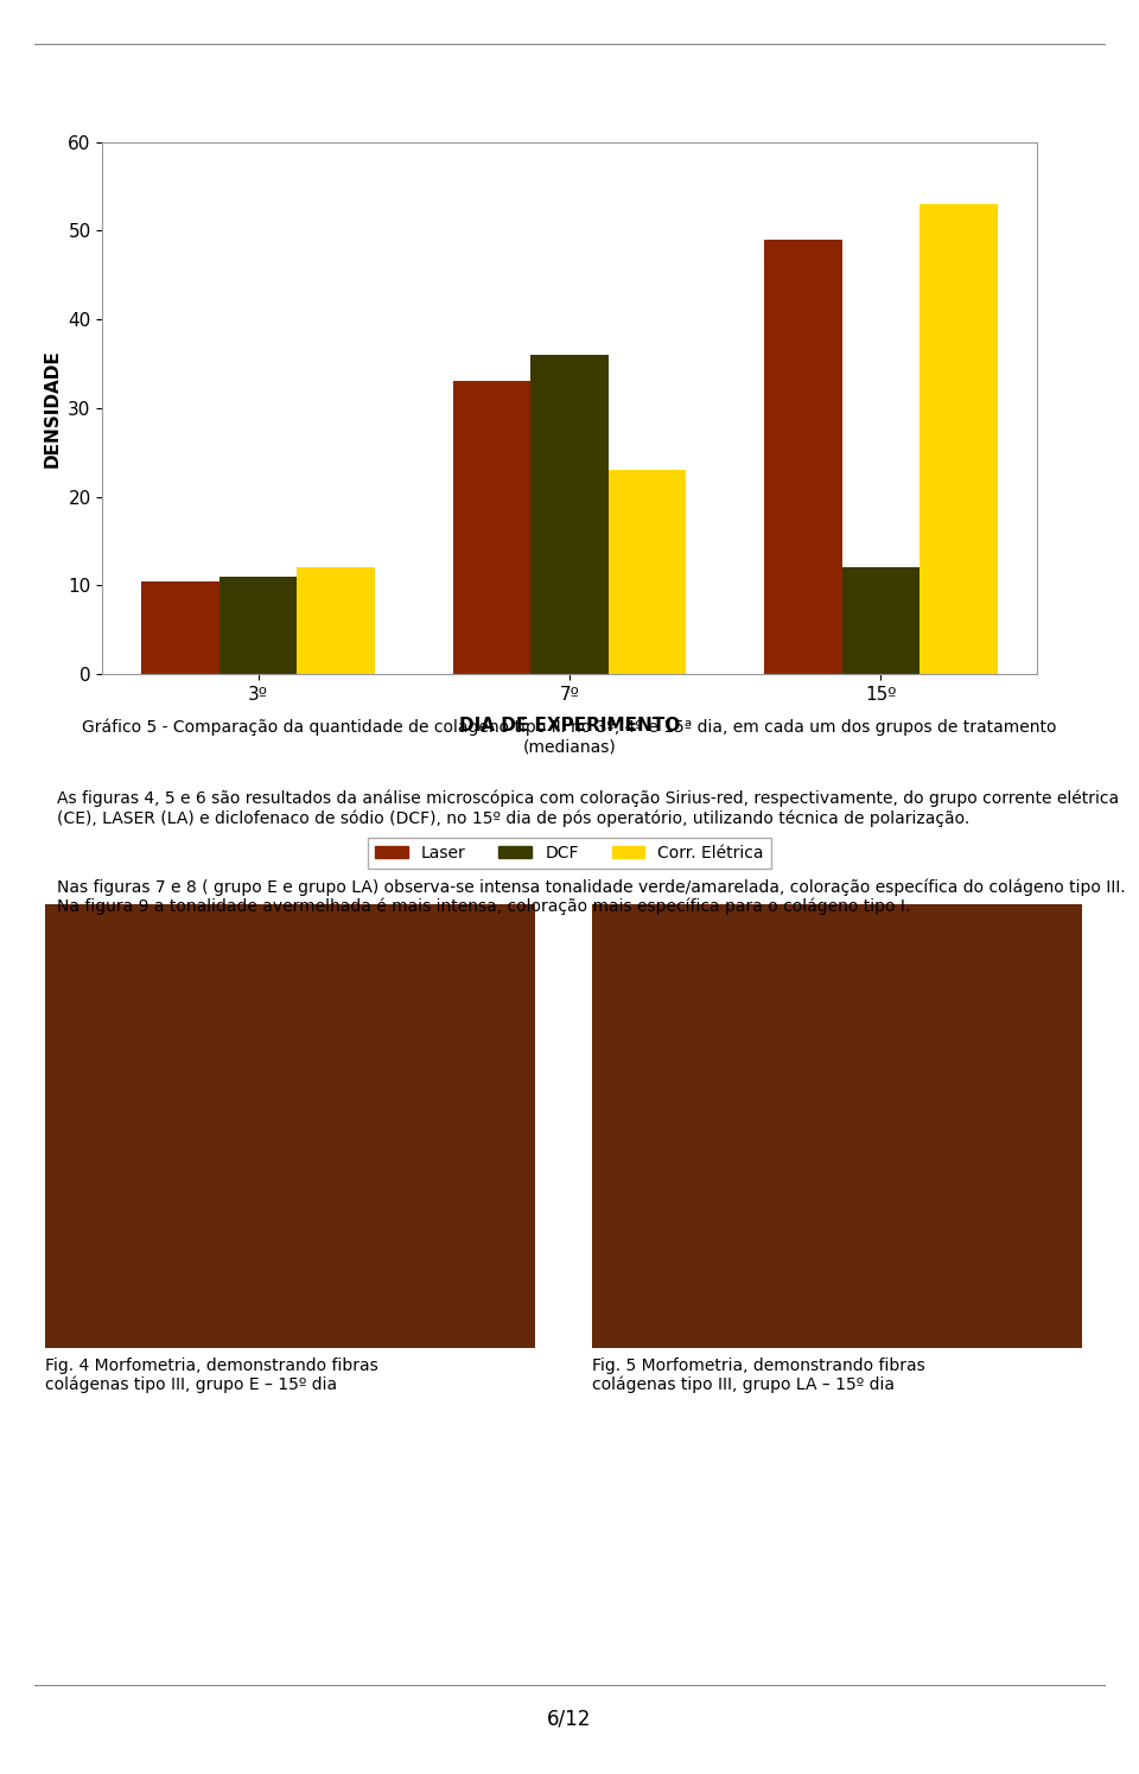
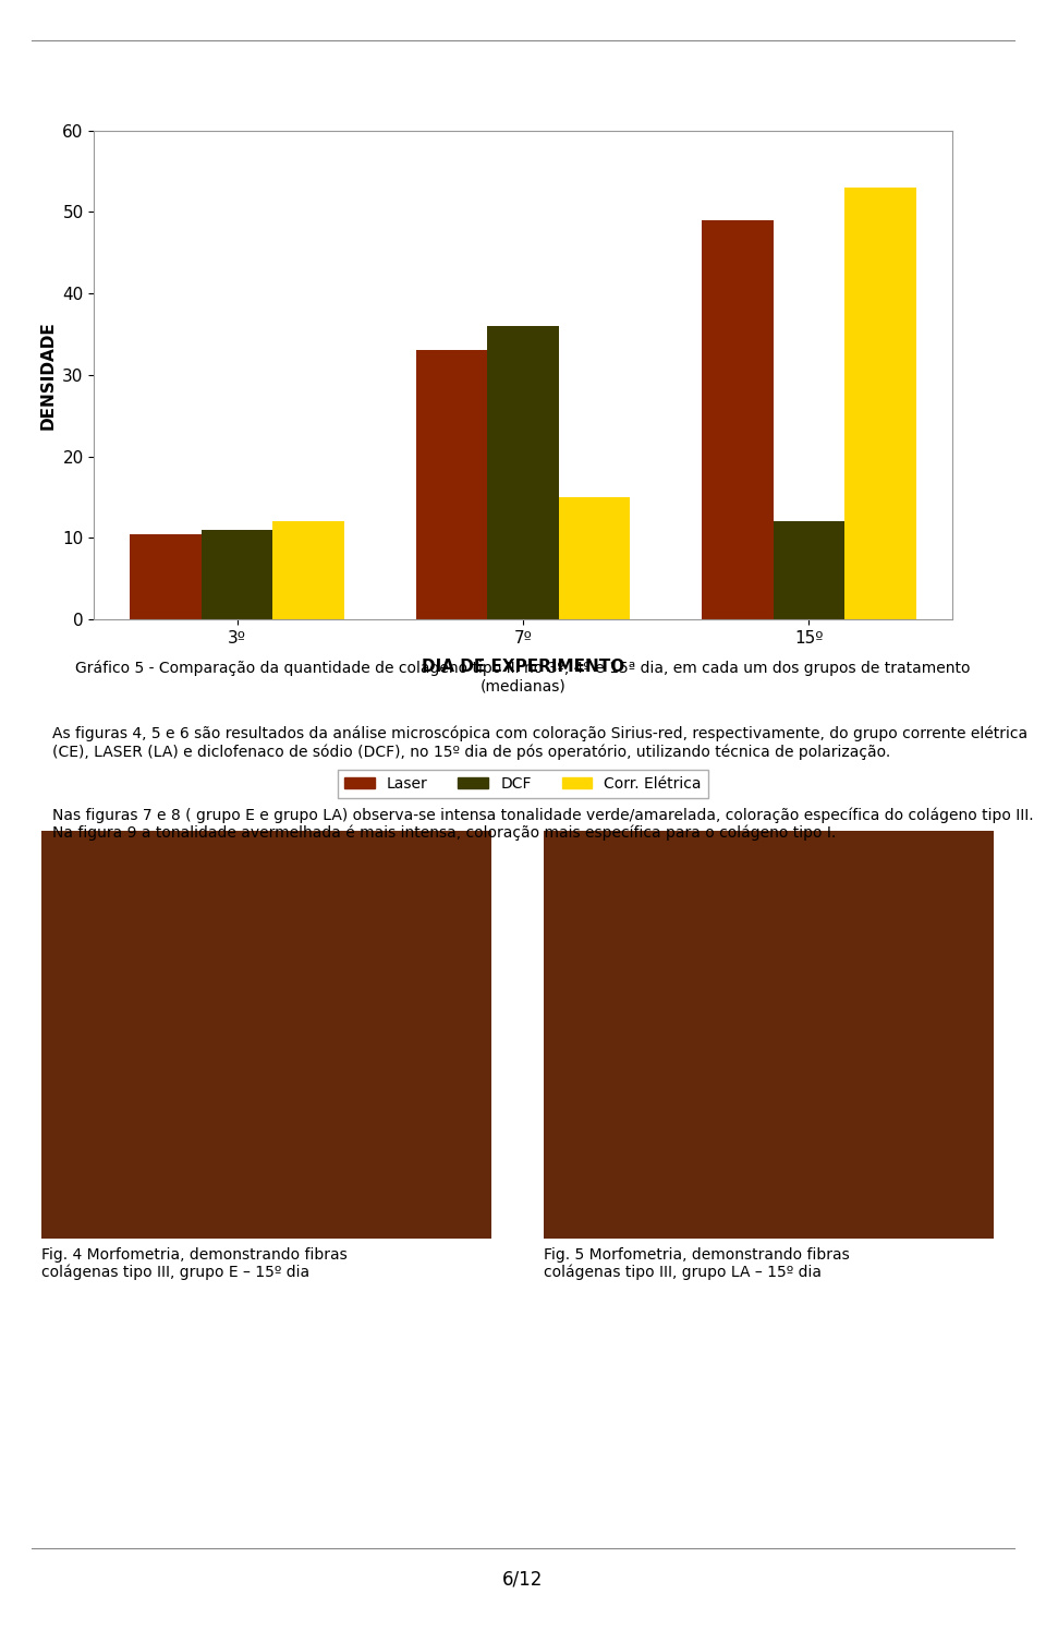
Corr. Elétrica/7º: 23 -> 15
